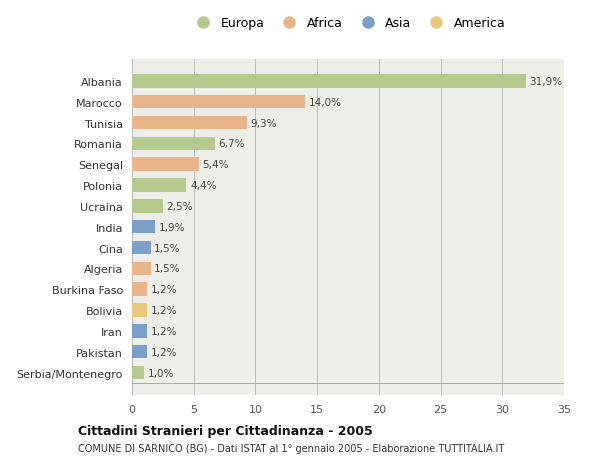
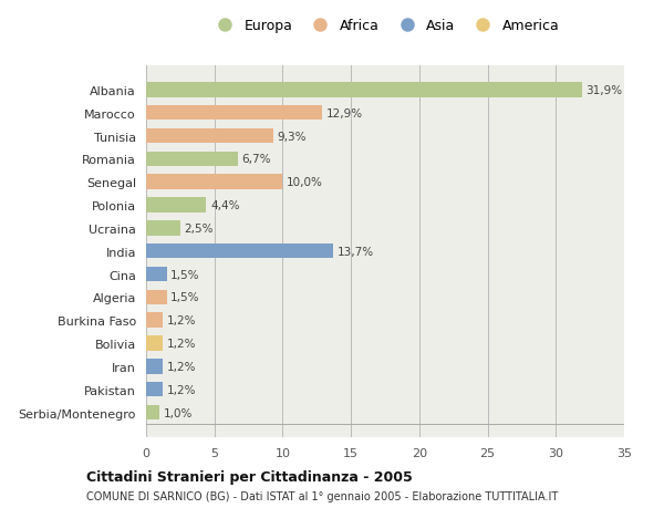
Marocco: 14,0% -> 12,9%
Senegal: 5,4% -> 10,0%
India: 1,9% -> 13,7%
